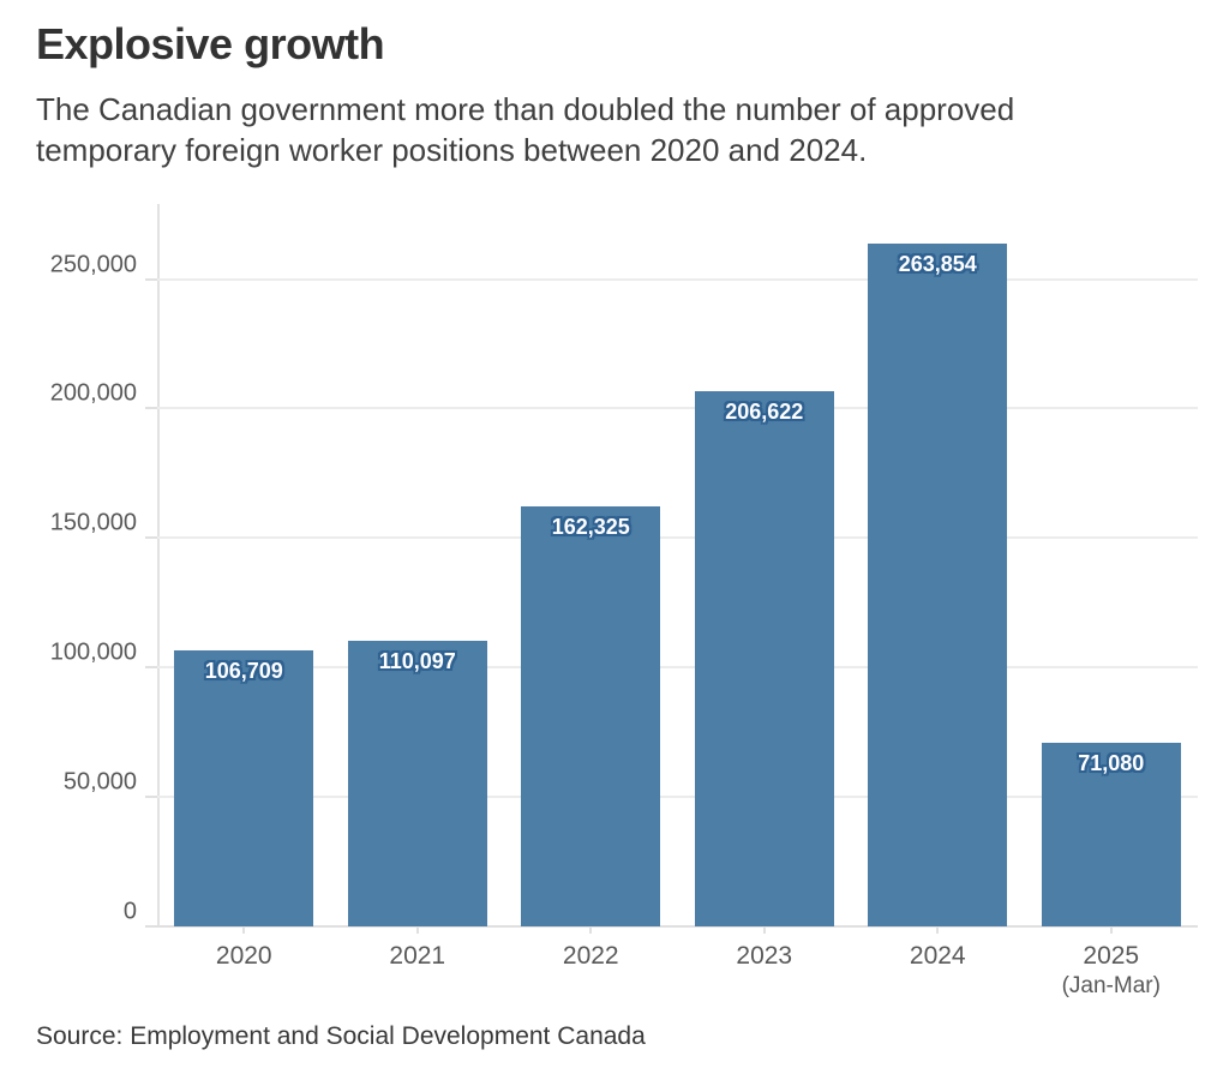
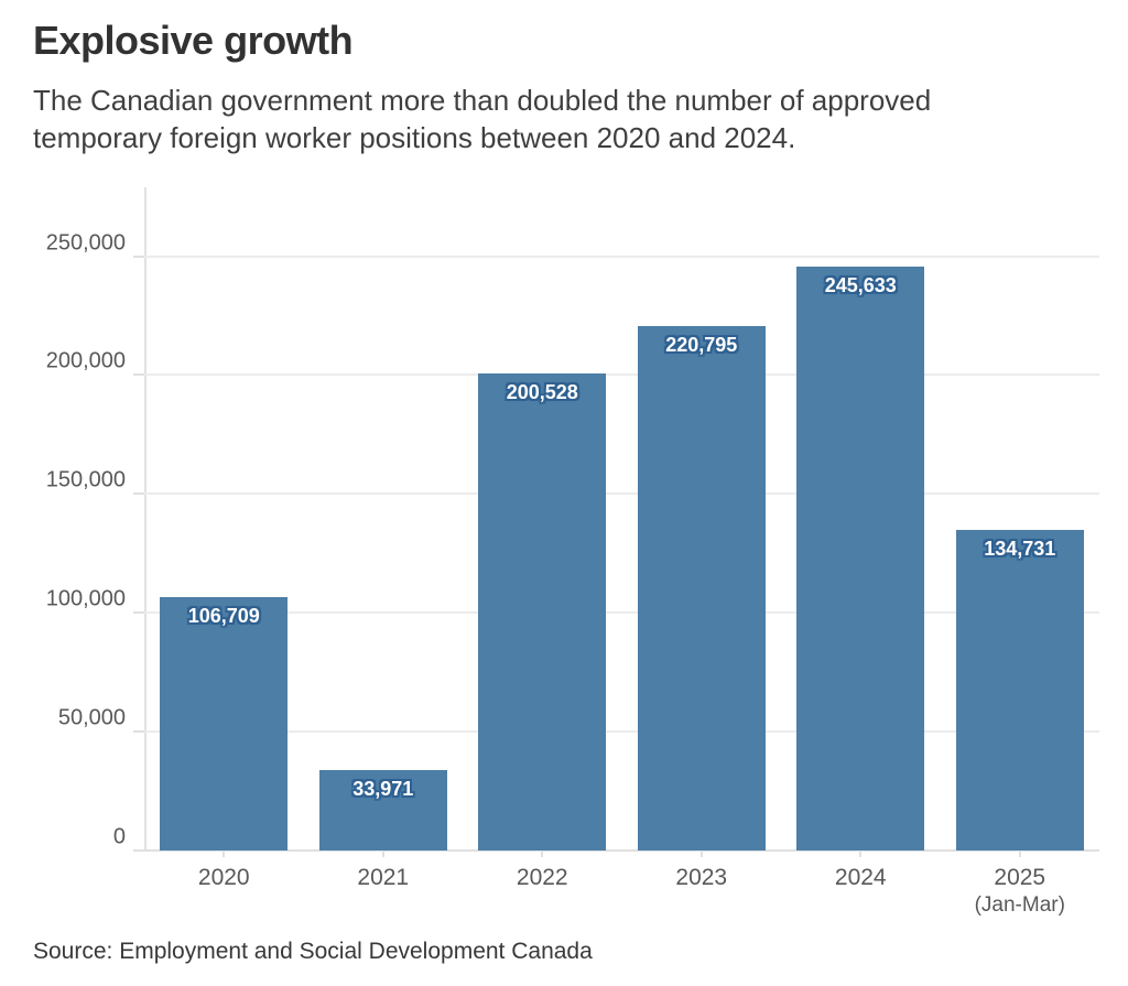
2021: 110,097 -> 33,971
2022: 162,325 -> 200,528
2023: 206,622 -> 220,795
2024: 263,854 -> 245,633
2025: 71,080 -> 134,731
